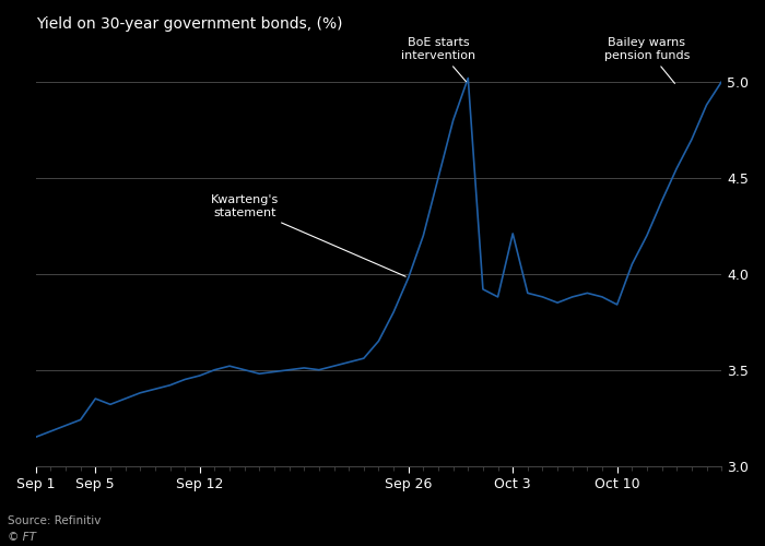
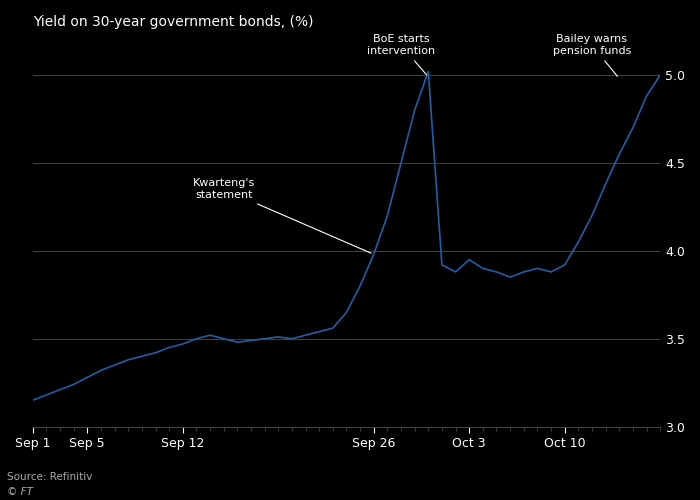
Sep 5: 3.35 -> 3.28
Oct 3: 4.21 -> 3.95
Oct 10: 3.84 -> 3.92
